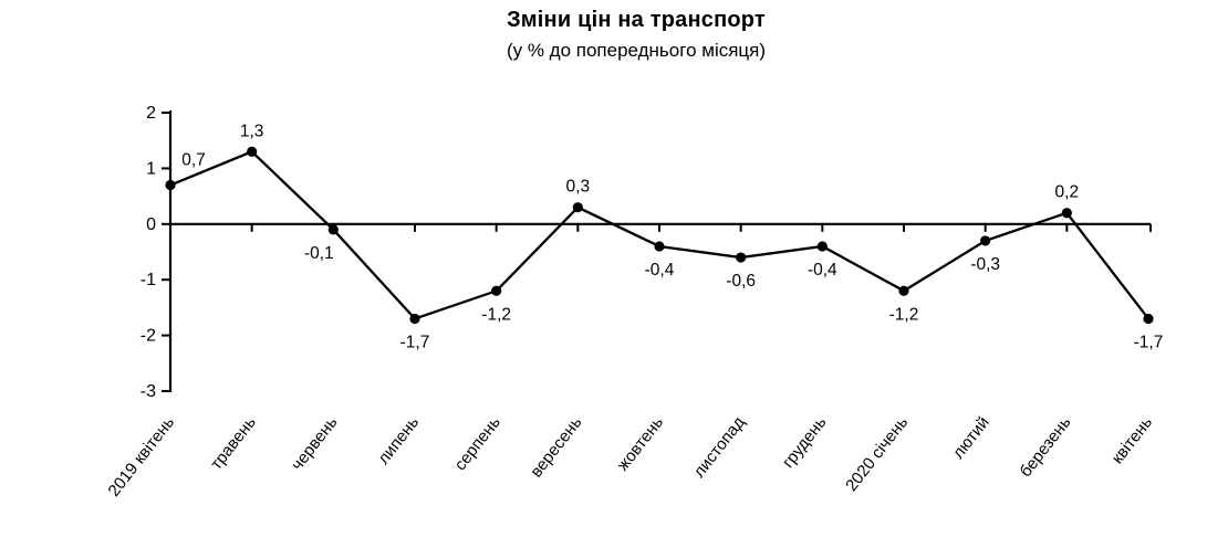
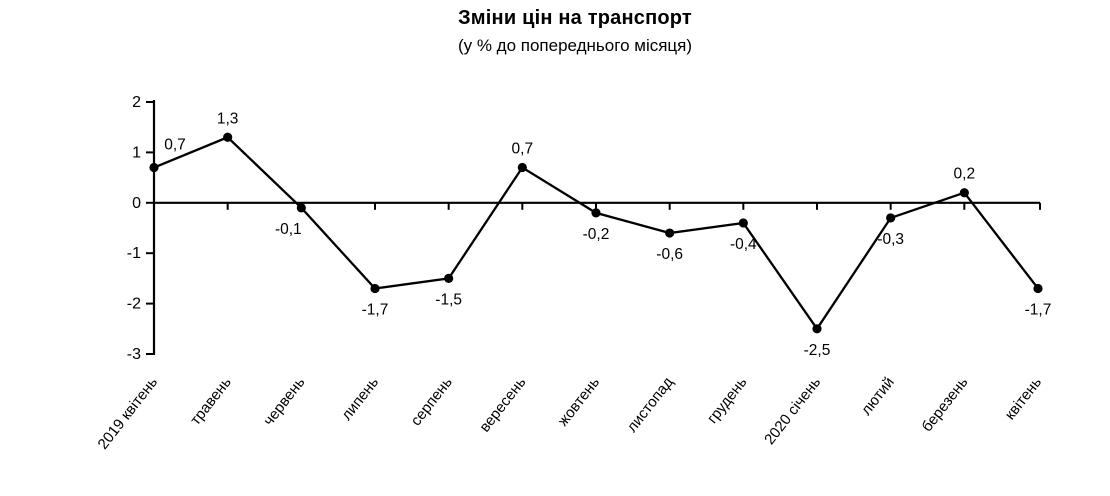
серпень: -1,2 -> -1,5
вересень: 0,3 -> 0,7
жовтень: -0,4 -> -0,2
2020 січень: -1,2 -> -2,5
